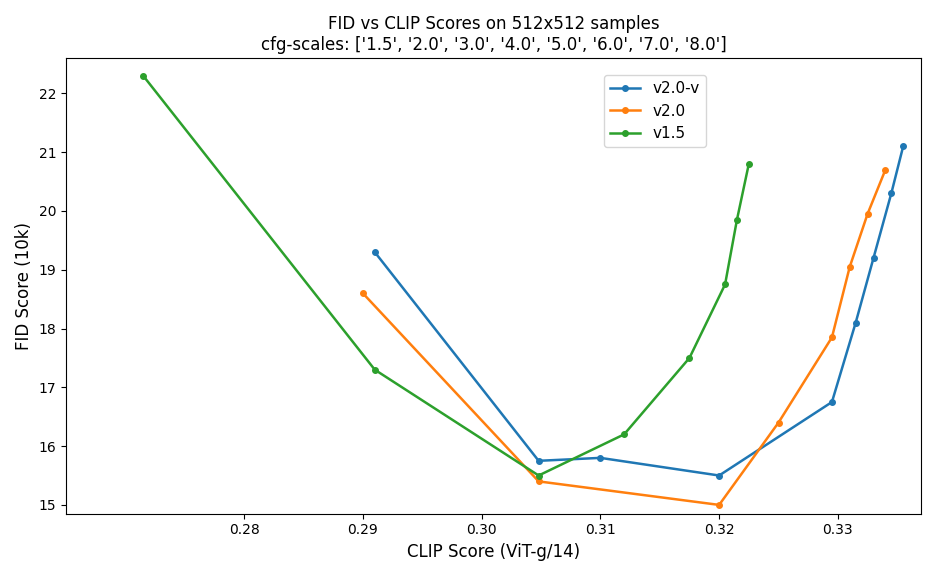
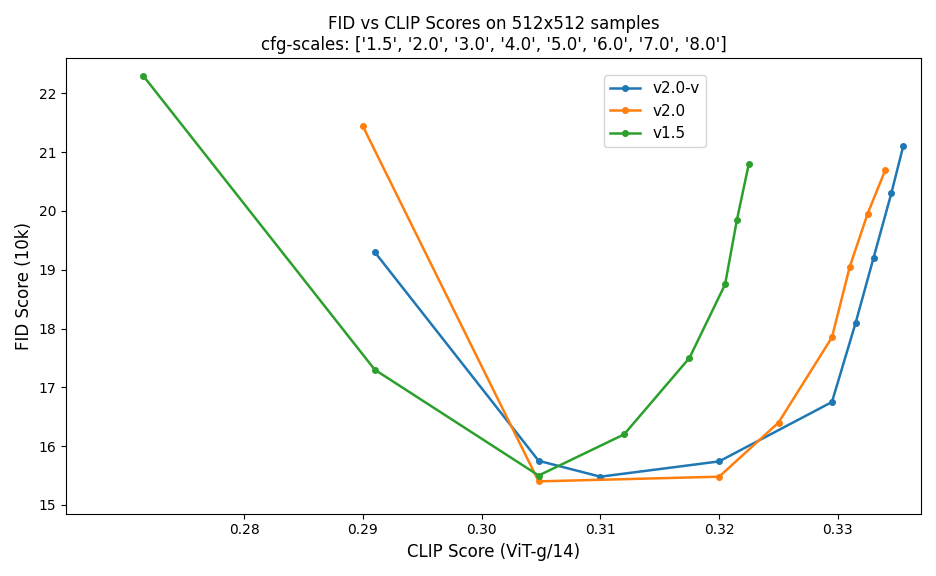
v2.0/0.29: 18.60 -> 21.44
v2.0-v/0.31: 15.80 -> 15.48
v2.0-v/0.32: 15.50 -> 15.74
v2.0/0.32: 15.00 -> 15.48
